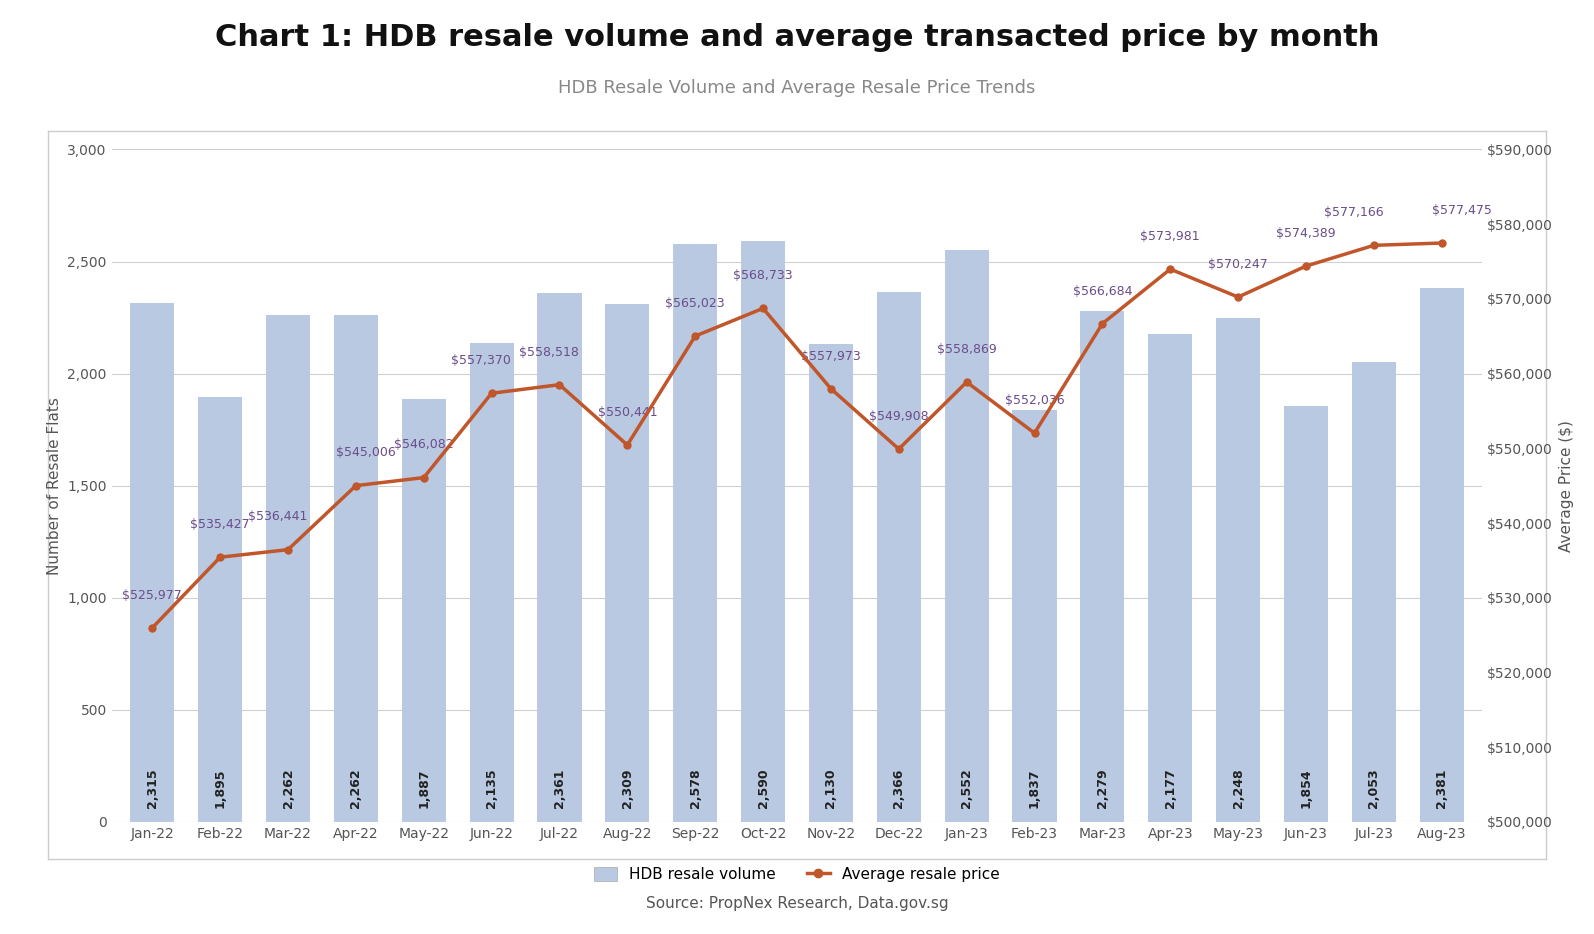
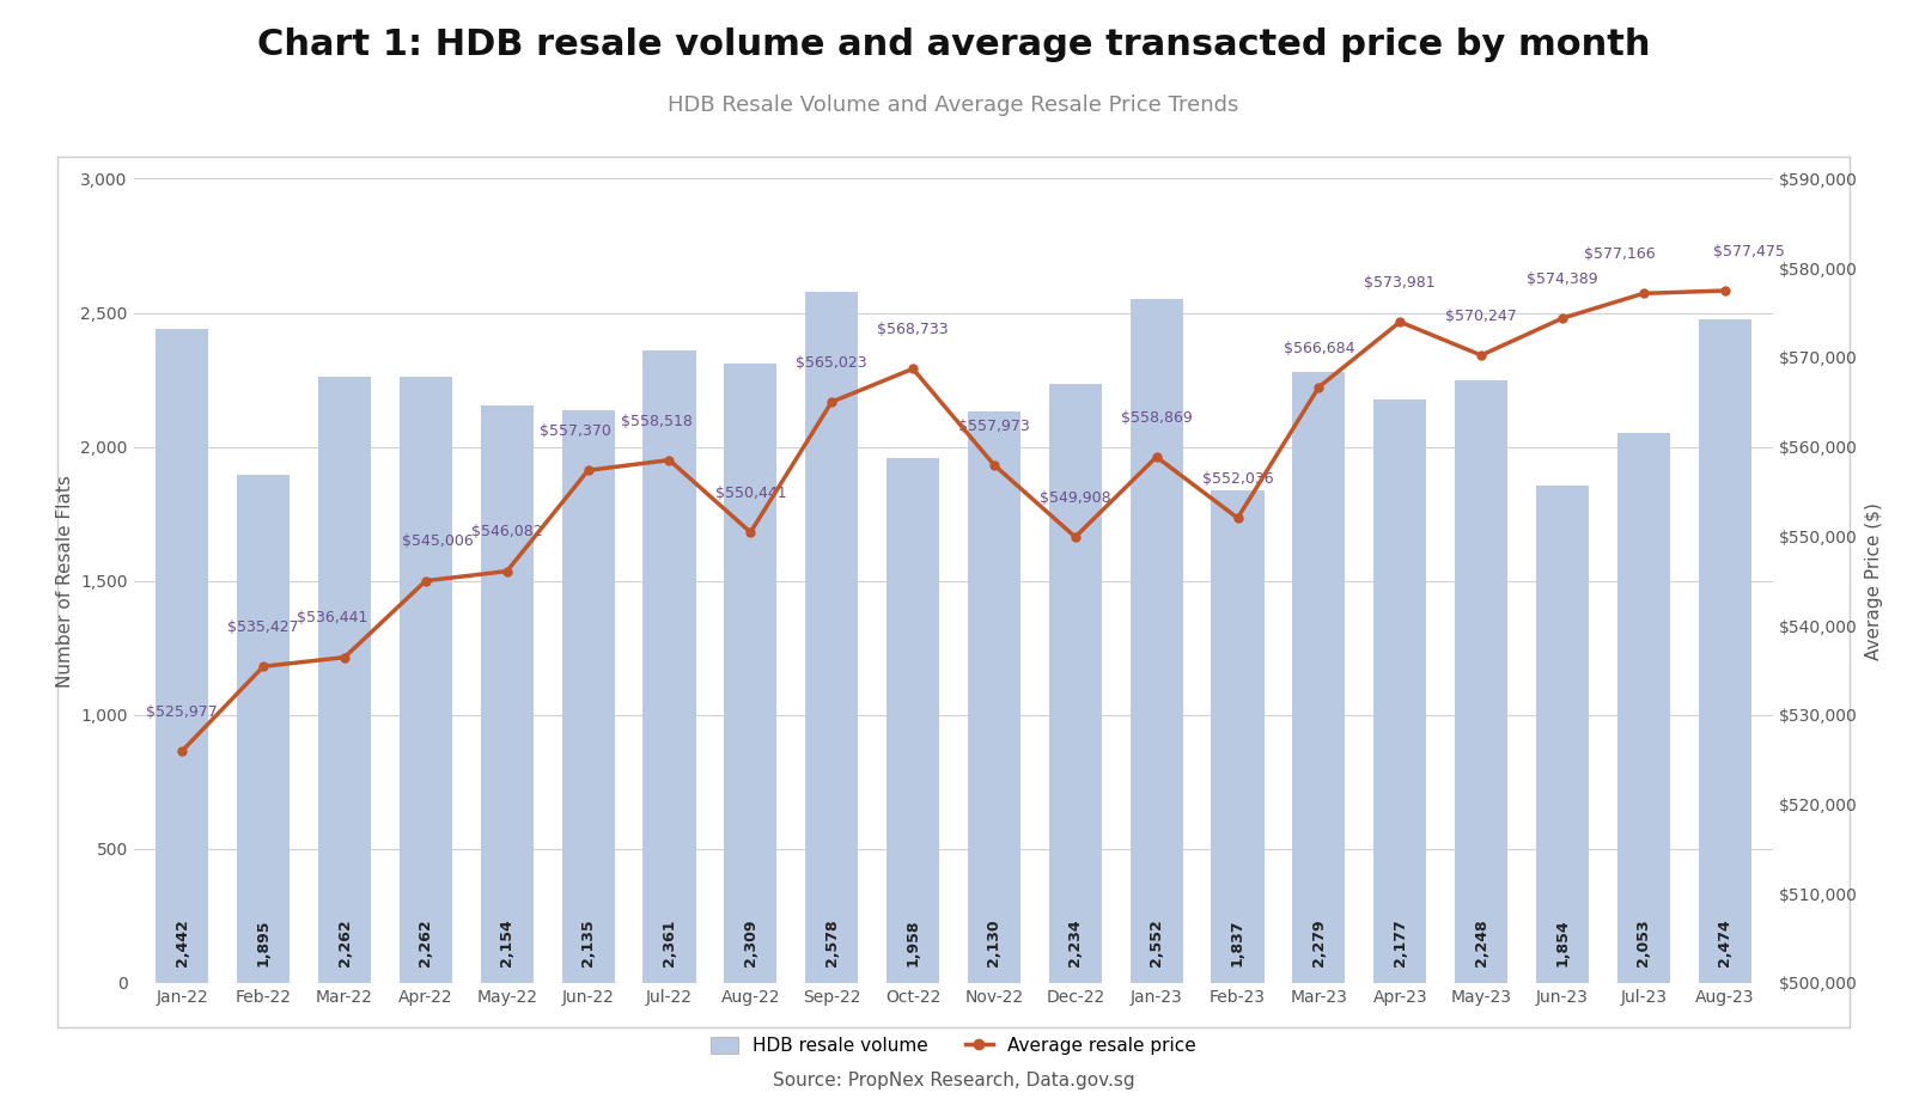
HDB resale volume/Jan-22: 2,315 -> 2,442
HDB resale volume/May-22: 1,887 -> 2,154
HDB resale volume/Oct-22: 2,590 -> 1,958
HDB resale volume/Dec-22: 2,366 -> 2,234
HDB resale volume/Aug-23: 2,381 -> 2,474
